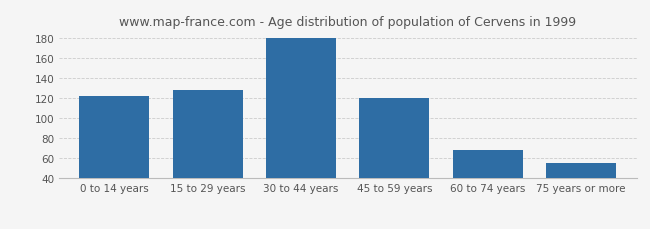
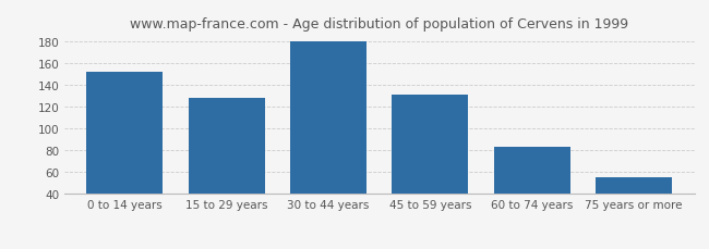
0 to 14 years: 122 -> 152
45 to 59 years: 120 -> 131
60 to 74 years: 68 -> 83
